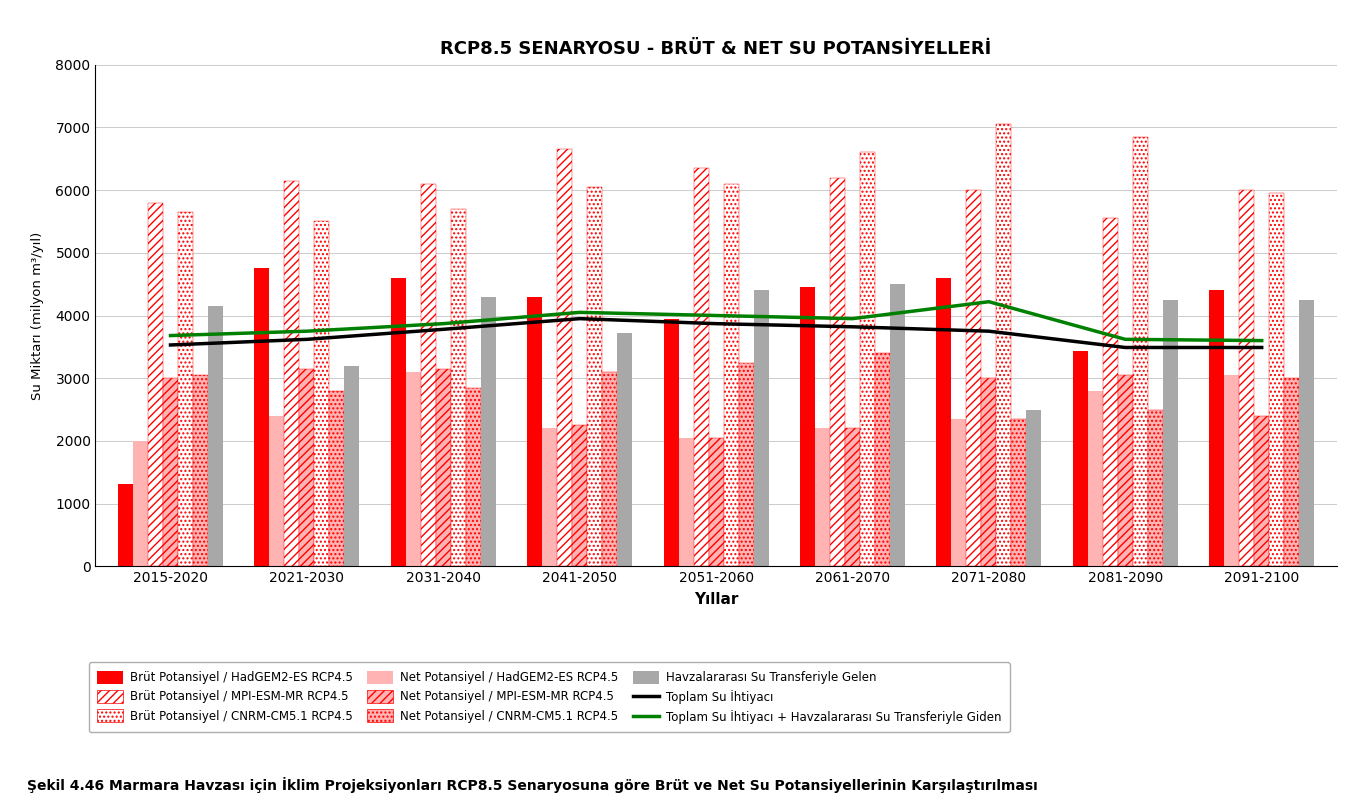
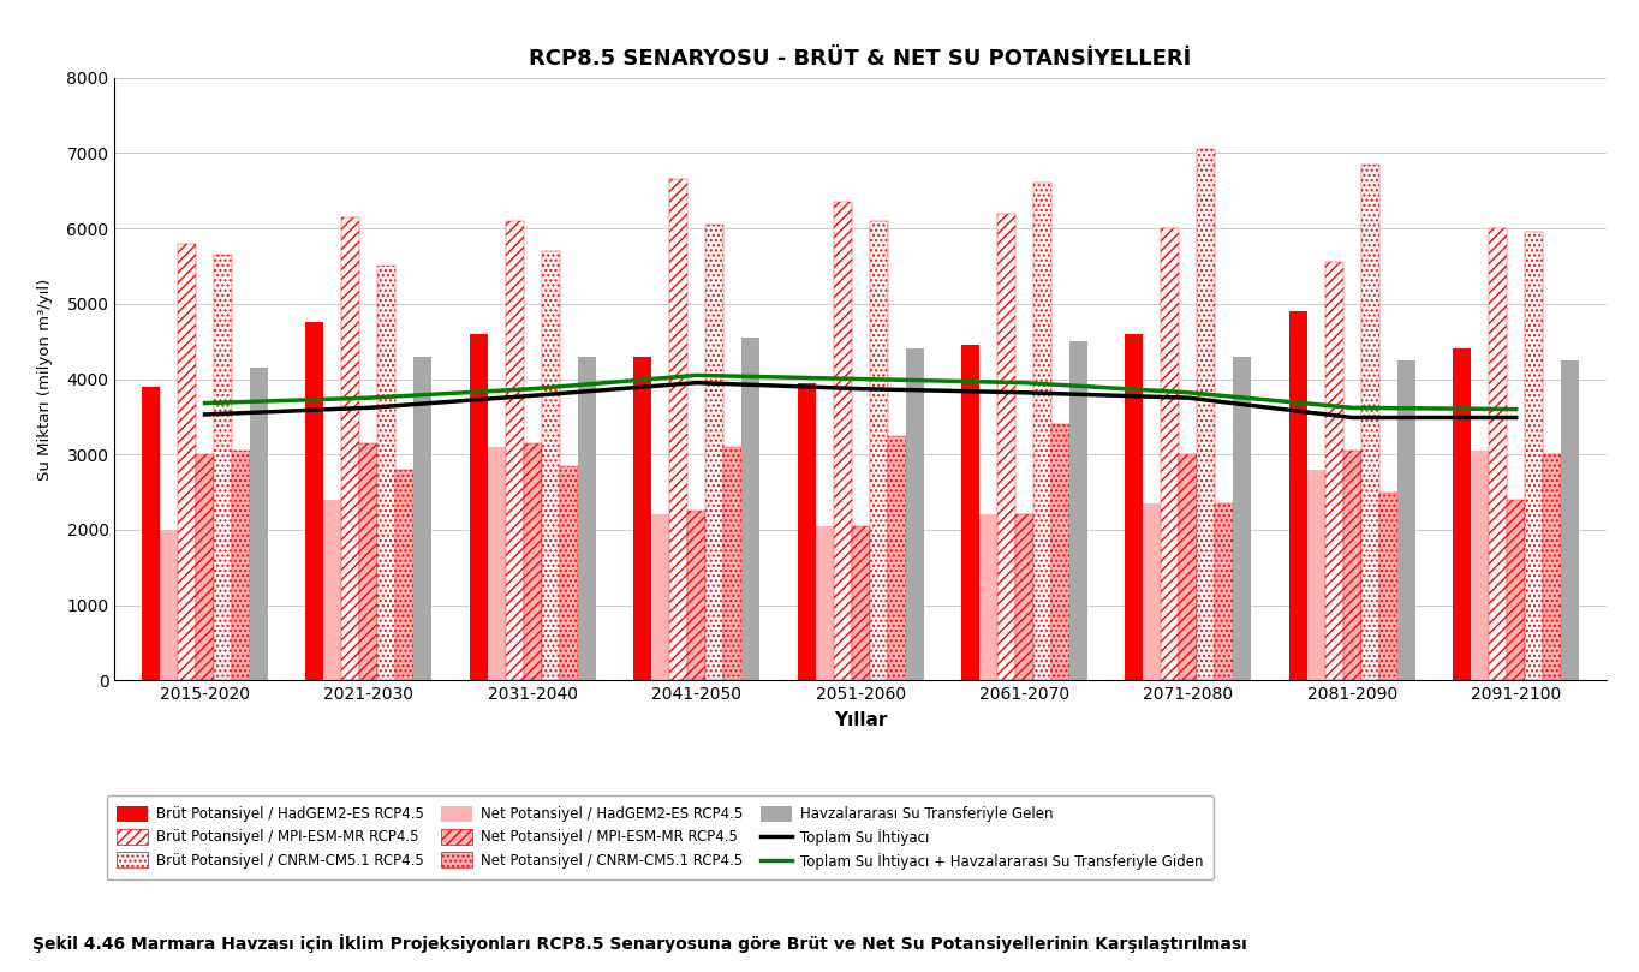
Brüt Potansiyel / HadGEM2-ES RCP4.5/2015-2020: 1320 -> 3900
Havzalararası Su Transferiyle Gelen/2021-2030: 3200 -> 4300
Havzalararası Su Transferiyle Gelen/2041-2050: 3720 -> 4550
Toplam Su İhtiyacı + Havzalararası Su Transferiyle Giden/2071-2080: 4220 -> 3820
Havzalararası Su Transferiyle Gelen/2071-2080: 2500 -> 4300
Brüt Potansiyel / HadGEM2-ES RCP4.5/2081-2090: 3440 -> 4900
